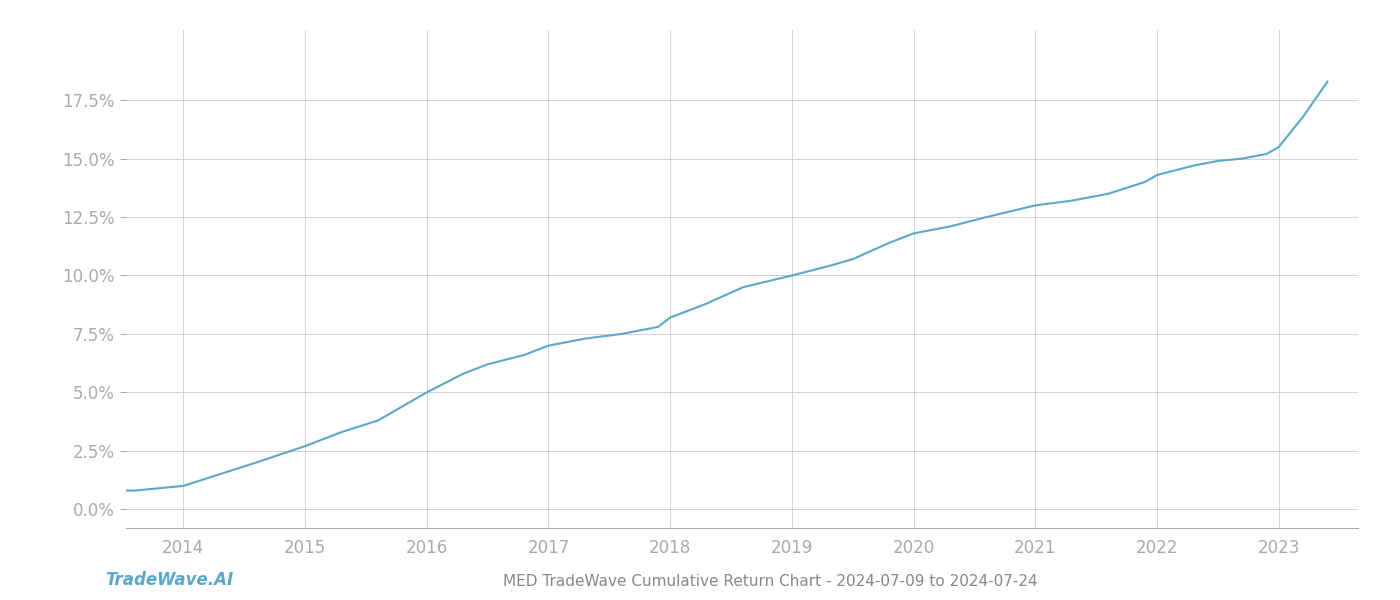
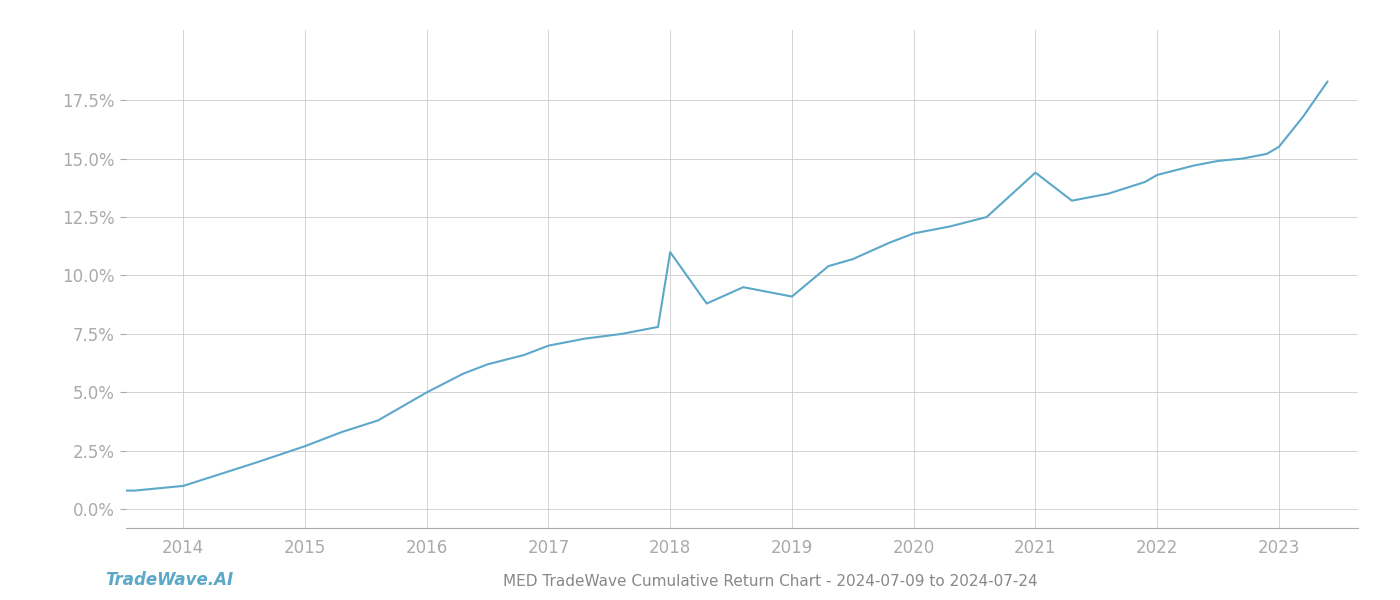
2018: 8.2% -> 11.0%
2019: 10.0% -> 9.1%
2021: 13.0% -> 14.4%
